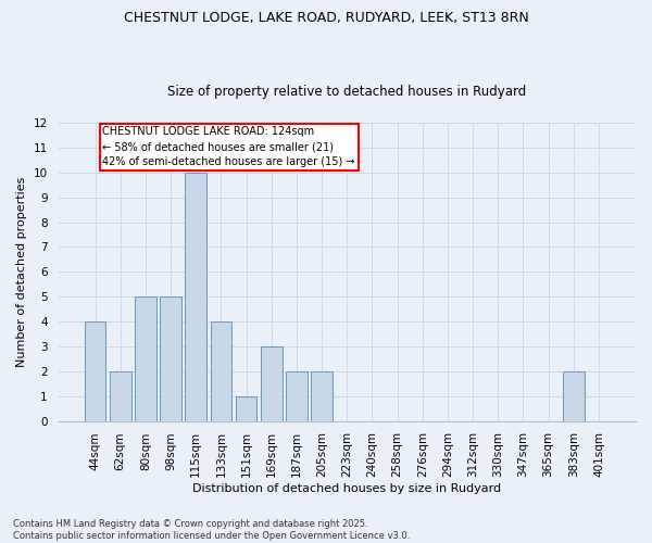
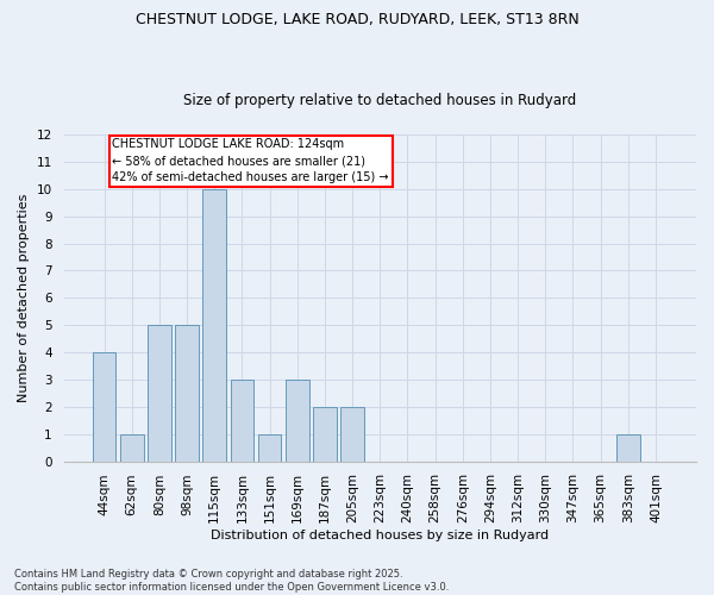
62sqm: 2 -> 1
133sqm: 4 -> 3
383sqm: 2 -> 1
